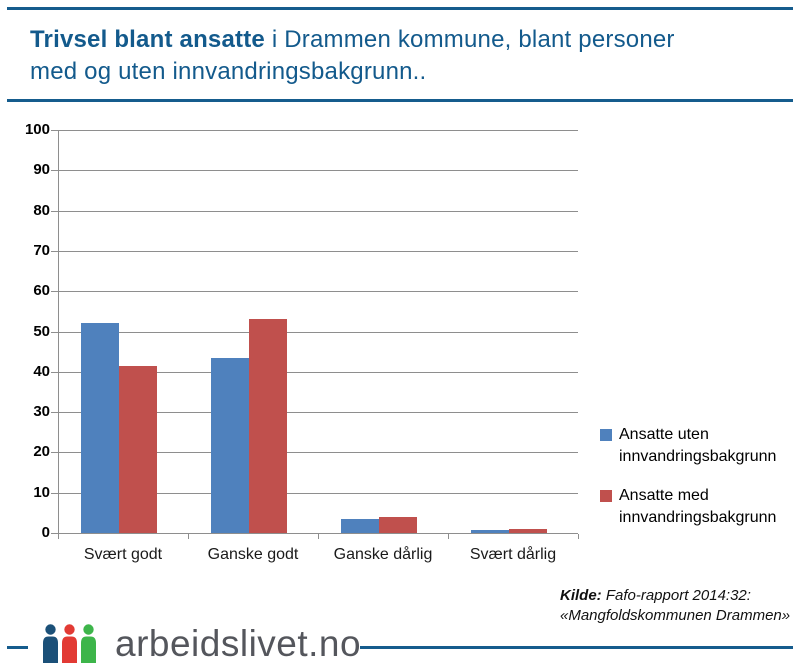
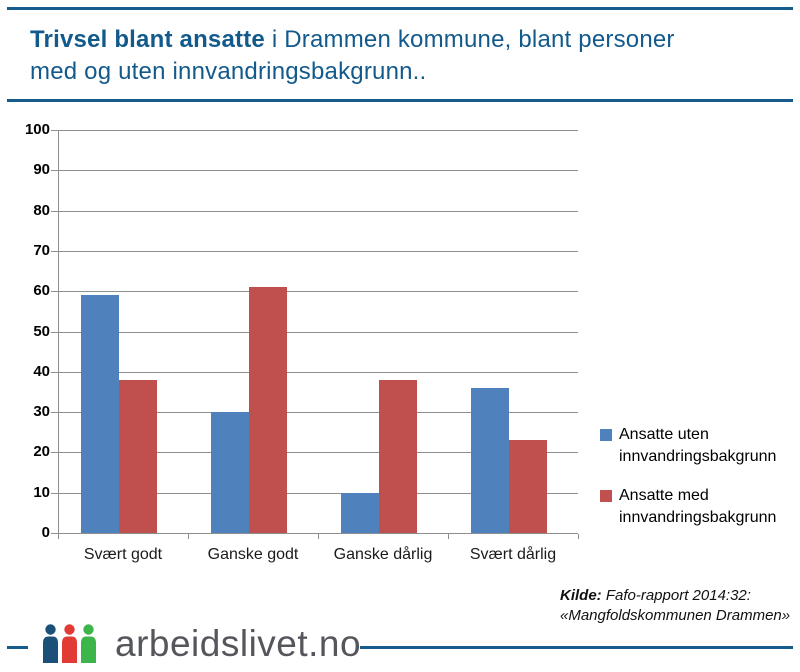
Ansatte uten innvandringsbakgrunn/Svært godt: 52 -> 59
Ansatte med innvandringsbakgrunn/Svært godt: 42 -> 38
Ansatte uten innvandringsbakgrunn/Ganske godt: 44 -> 30
Ansatte med innvandringsbakgrunn/Ganske godt: 53 -> 61
Ansatte uten innvandringsbakgrunn/Ganske dårlig: 4 -> 10
Ansatte med innvandringsbakgrunn/Ganske dårlig: 4 -> 38
Ansatte uten innvandringsbakgrunn/Svært dårlig: 1 -> 36
Ansatte med innvandringsbakgrunn/Svært dårlig: 1 -> 23
